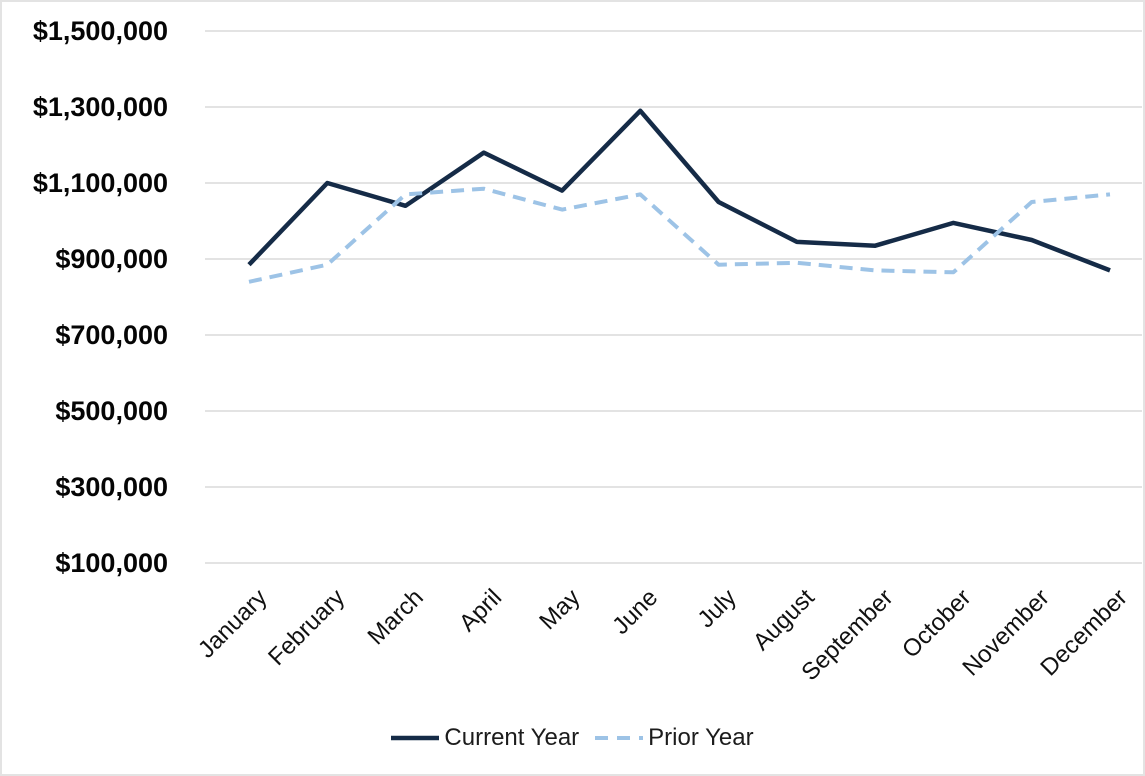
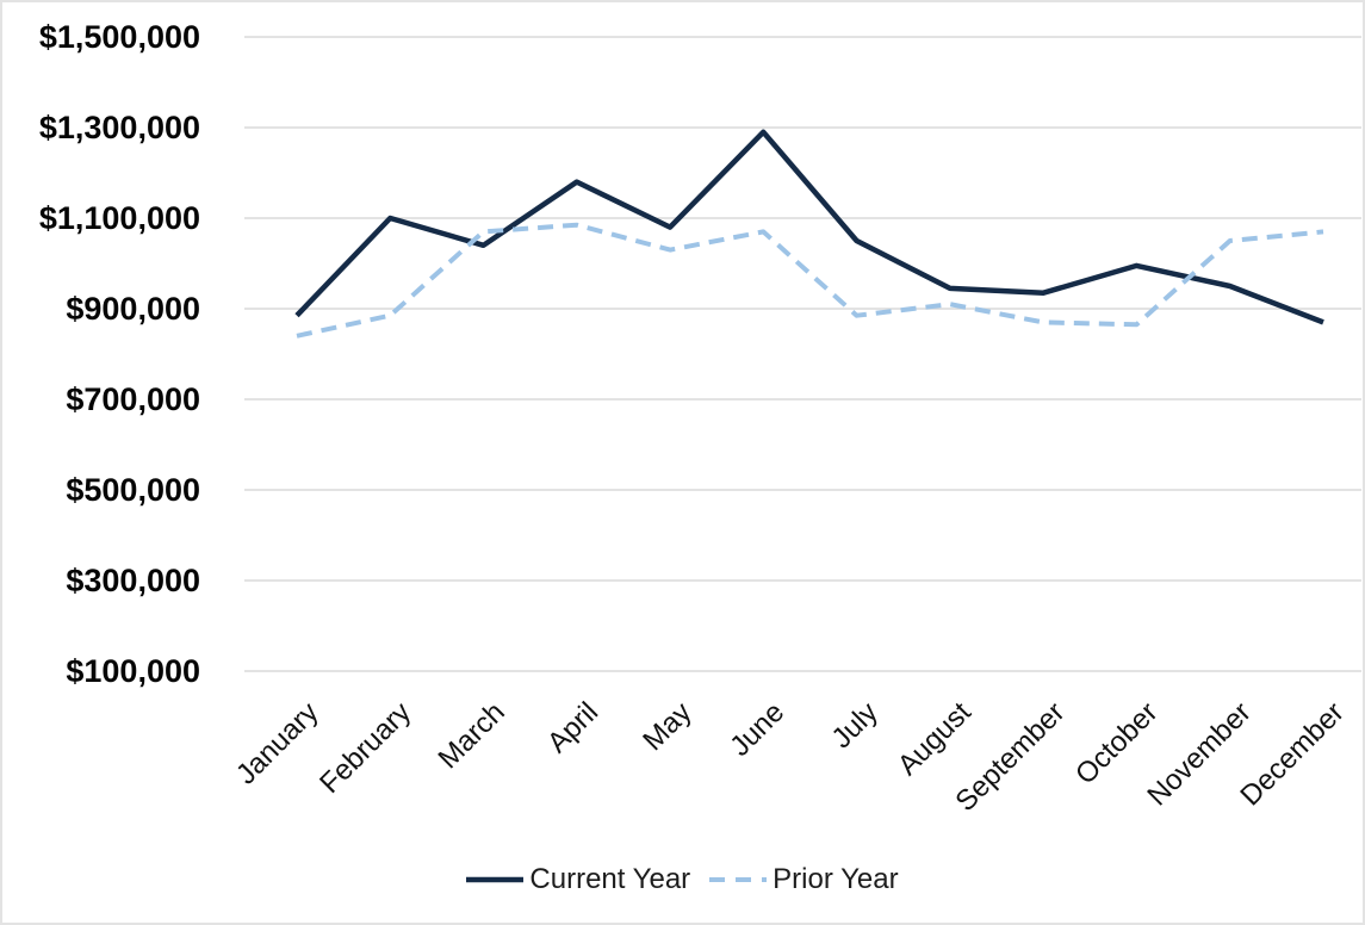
Prior Year/August: $890000 -> $910000
